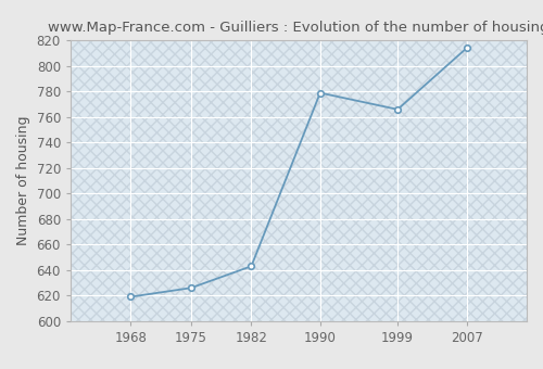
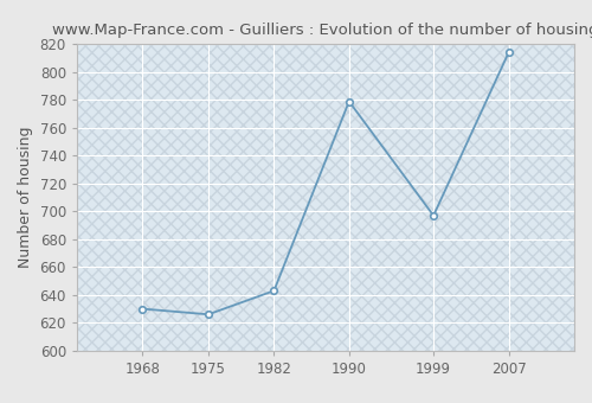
1968: 619 -> 630
1999: 766 -> 697
